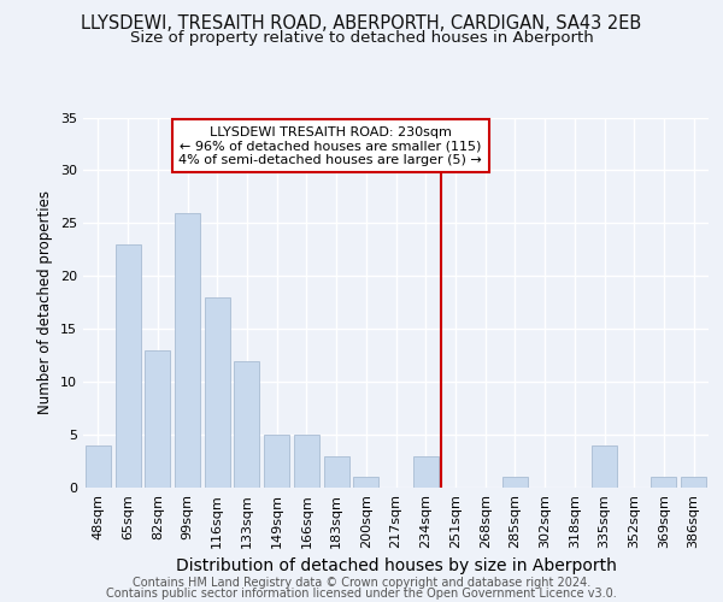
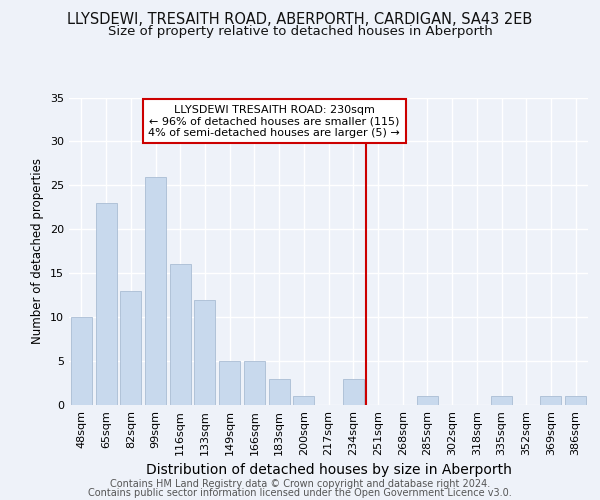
48sqm: 4 -> 10
116sqm: 18 -> 16
335sqm: 4 -> 1
